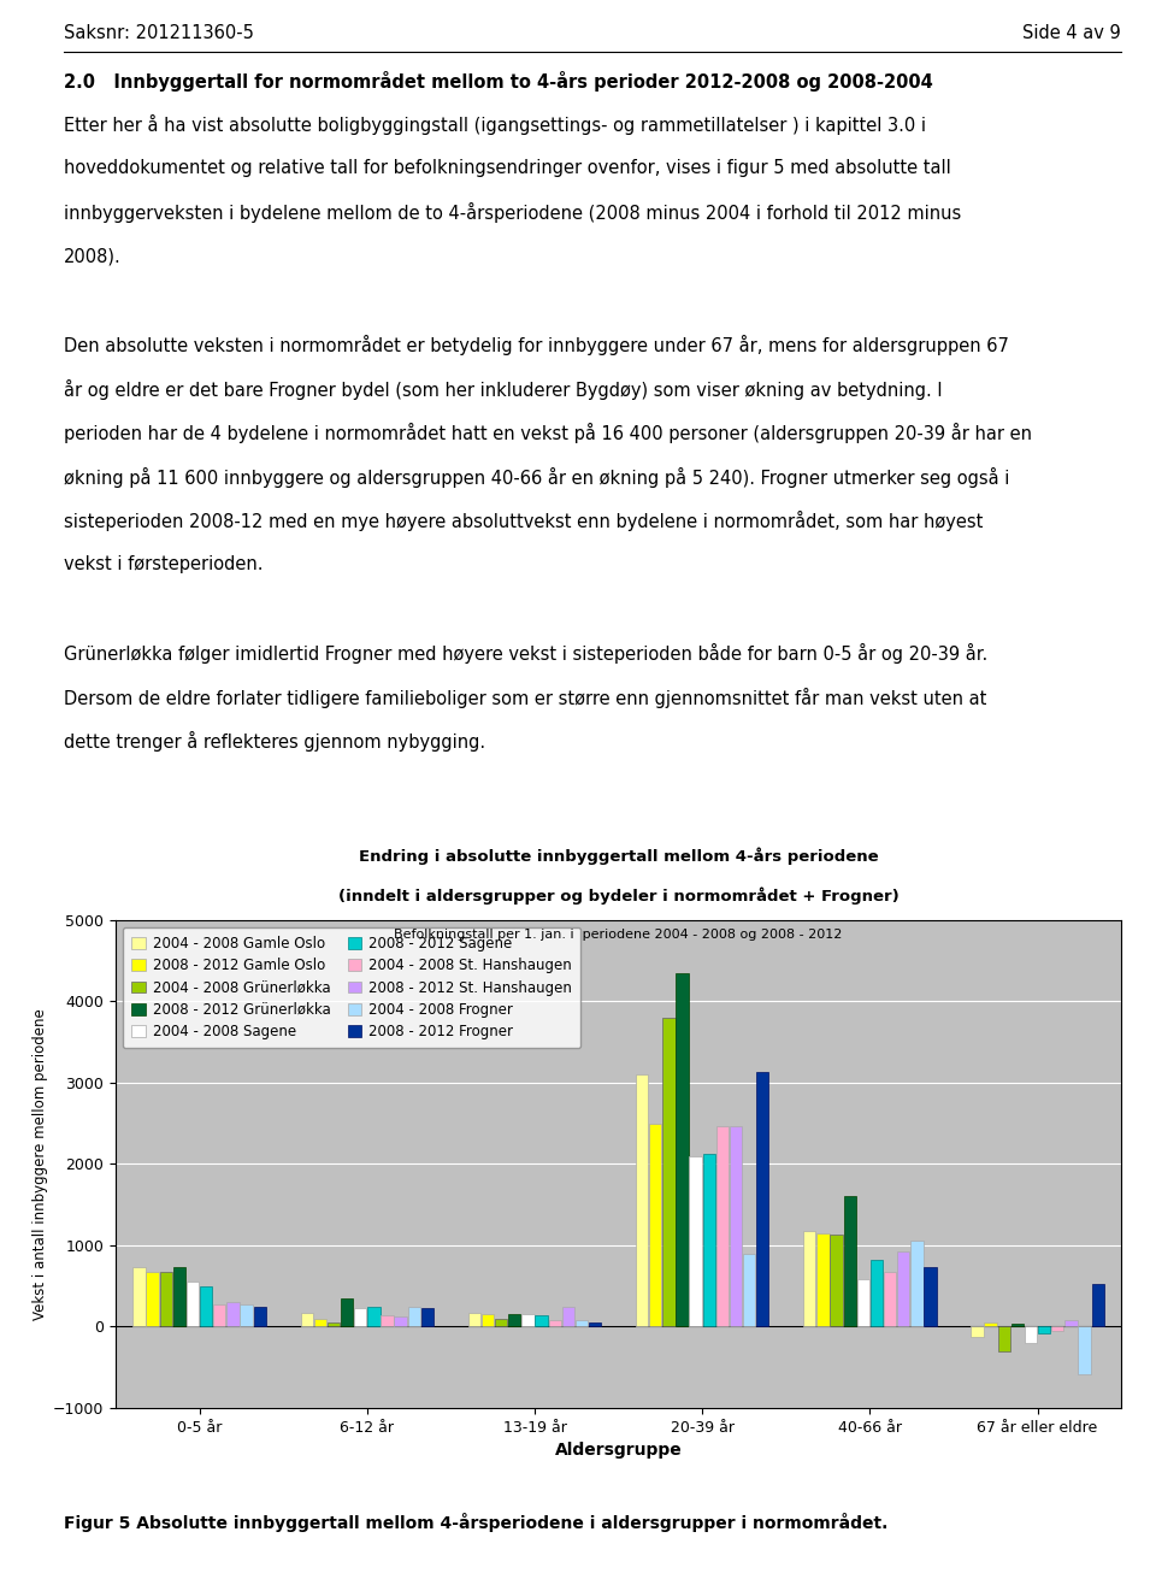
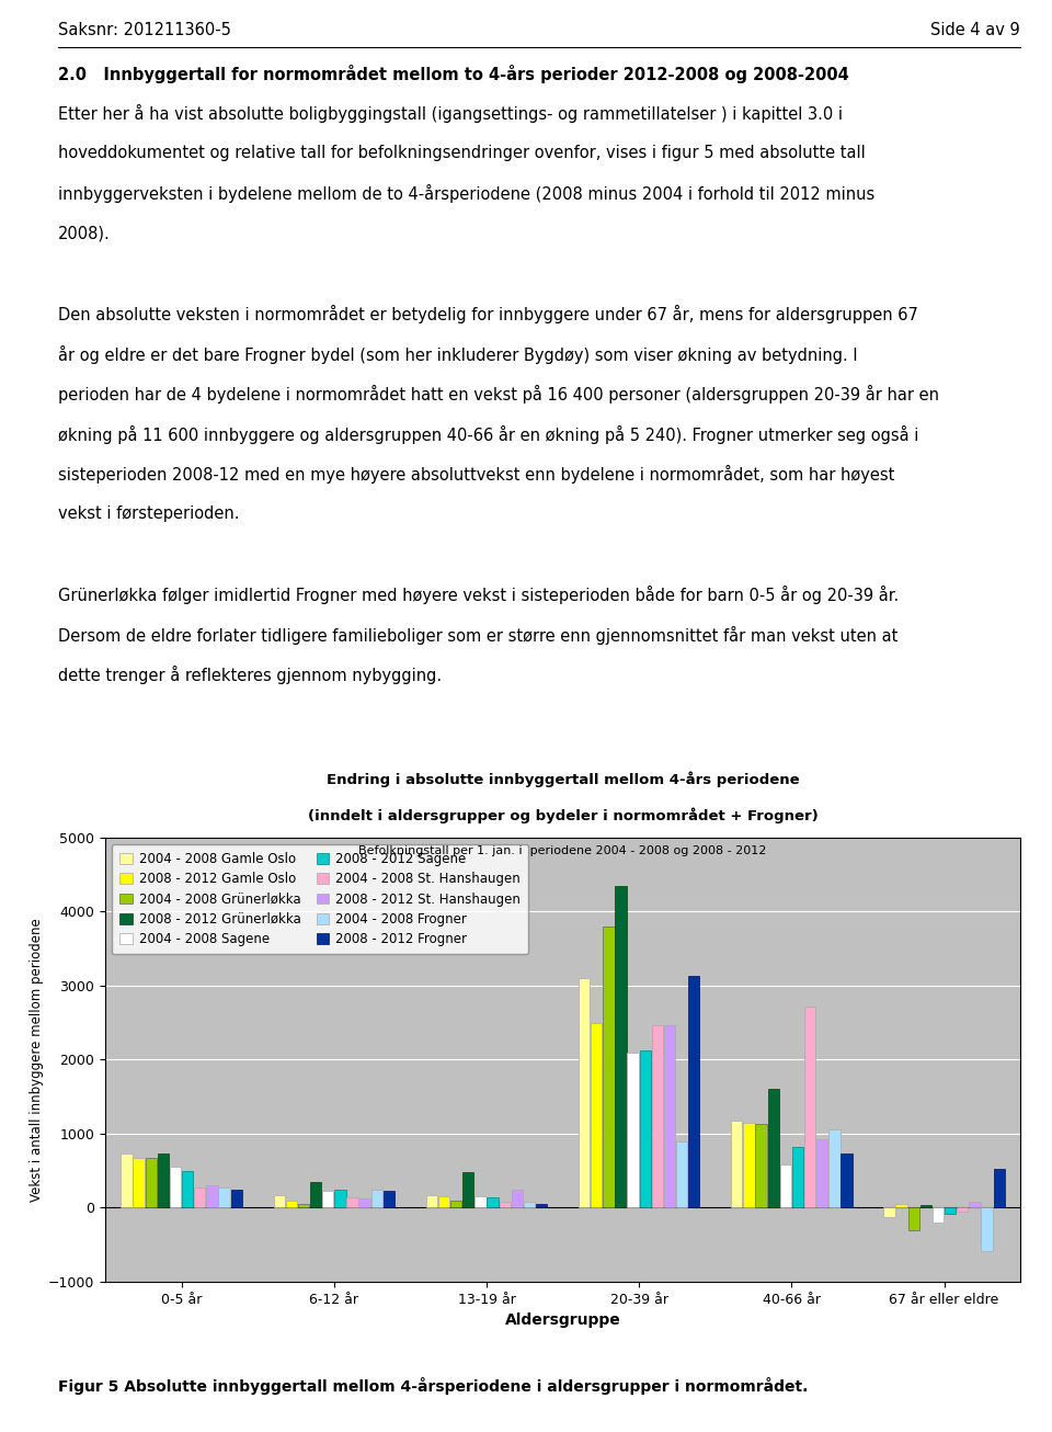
2008 - 2012 Grünerløkka/13-19 år: 160 -> 480
2004 - 2008 St. Hanshaugen/40-66 år: 670 -> 2720
